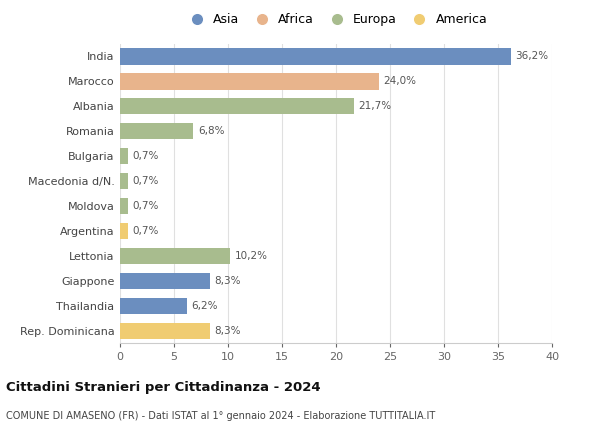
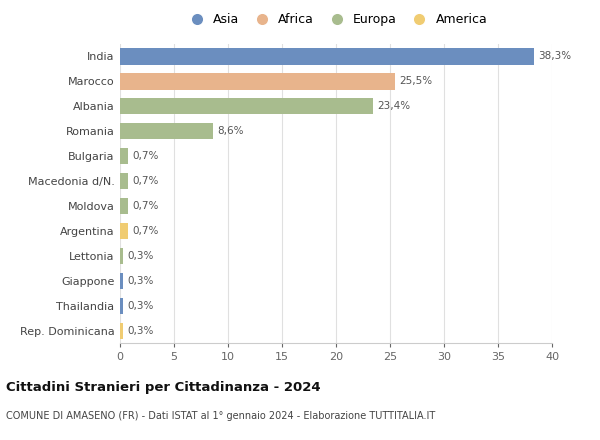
India: 36,2% -> 38,3%
Marocco: 24,0% -> 25,5%
Albania: 21,7% -> 23,4%
Romania: 6,8% -> 8,6%
Lettonia: 10,2% -> 0,3%
Giappone: 8,3% -> 0,3%
Thailandia: 6,2% -> 0,3%
Rep. Dominicana: 8,3% -> 0,3%
